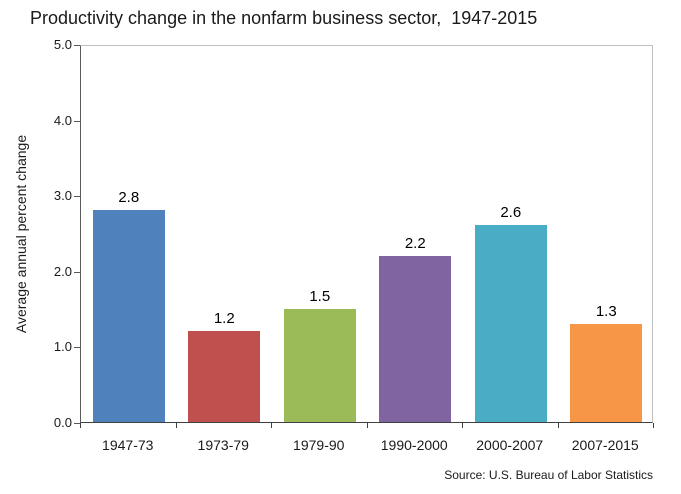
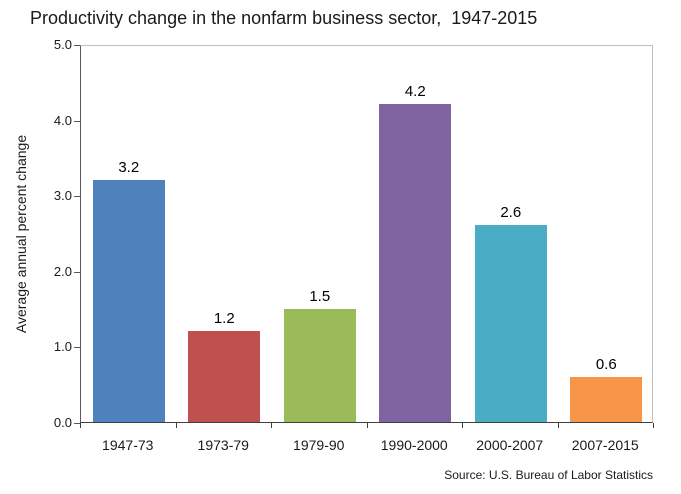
1947-73: 2.8 -> 3.2
1990-2000: 2.2 -> 4.2
2007-2015: 1.3 -> 0.6
